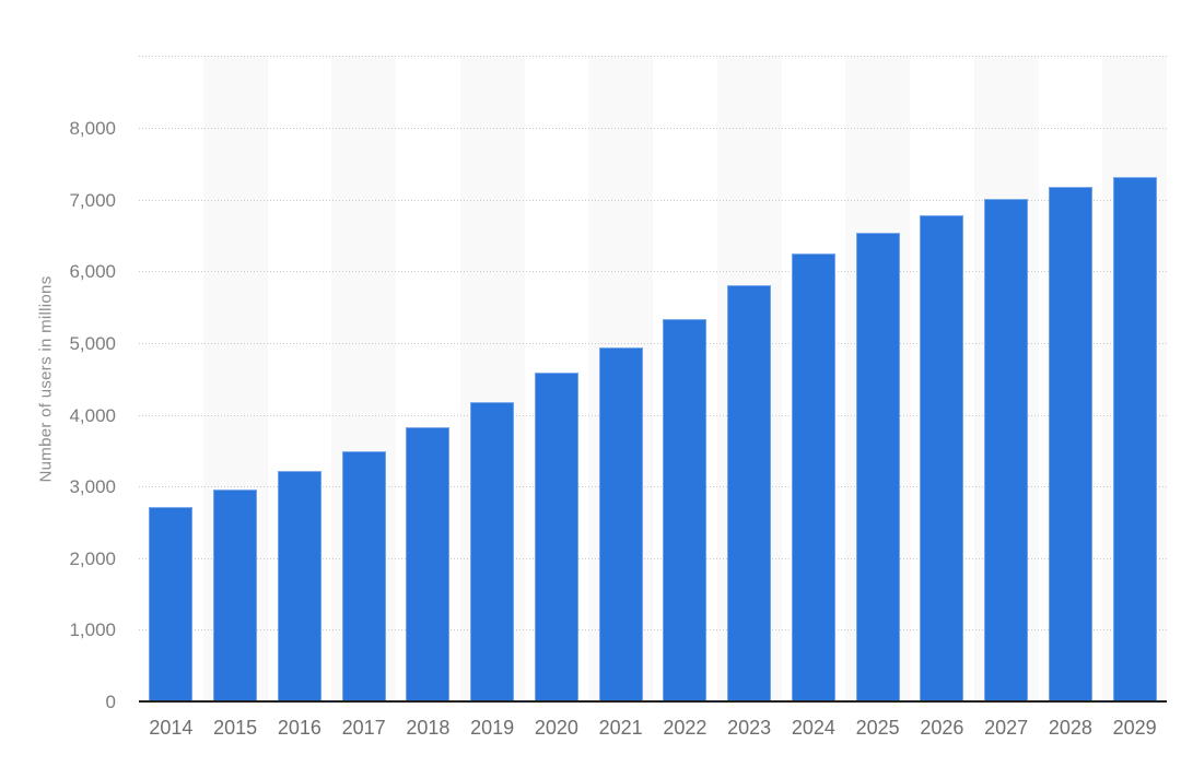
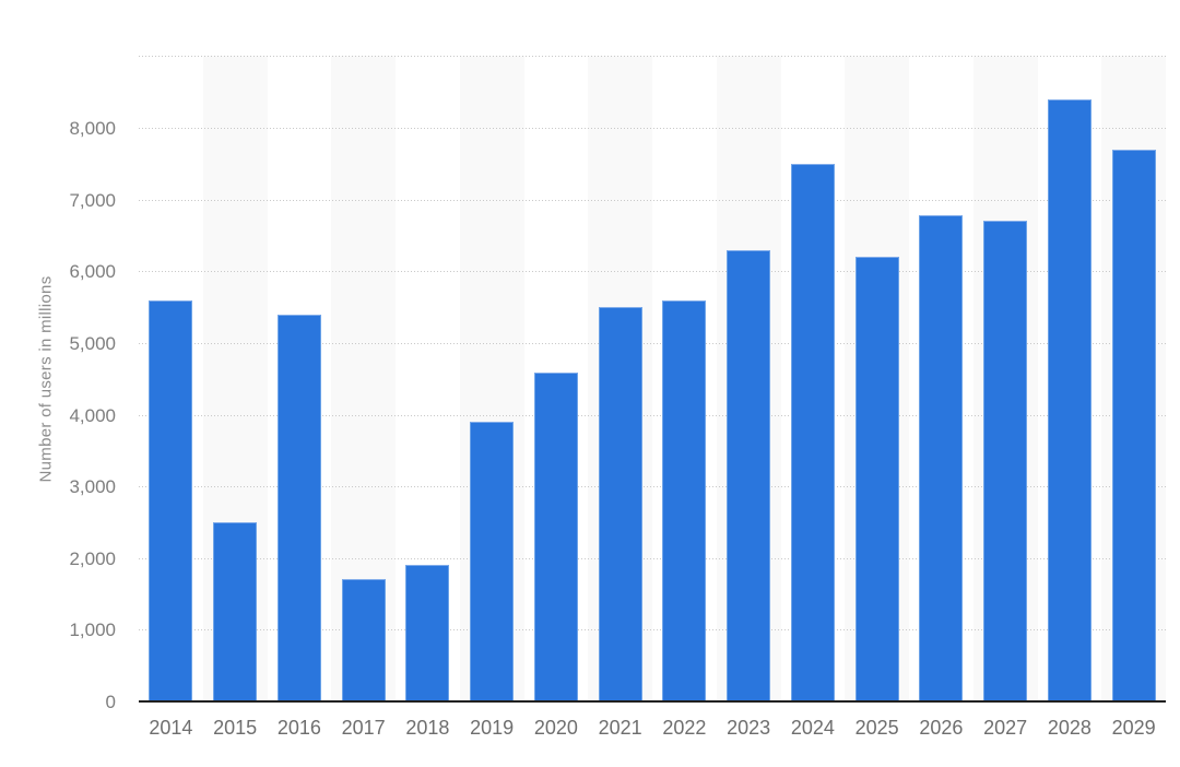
2014: 2700 -> 5600
2015: 3000 -> 2500
2016: 3200 -> 5400
2017: 3500 -> 1700
2018: 3800 -> 1900
2019: 4200 -> 3900
2021: 4900 -> 5500
2022: 5300 -> 5600
2023: 5800 -> 6300
2024: 6200 -> 7500
2025: 6500 -> 6200
2027: 7000 -> 6700
2028: 7200 -> 8400
2029: 7300 -> 7700
